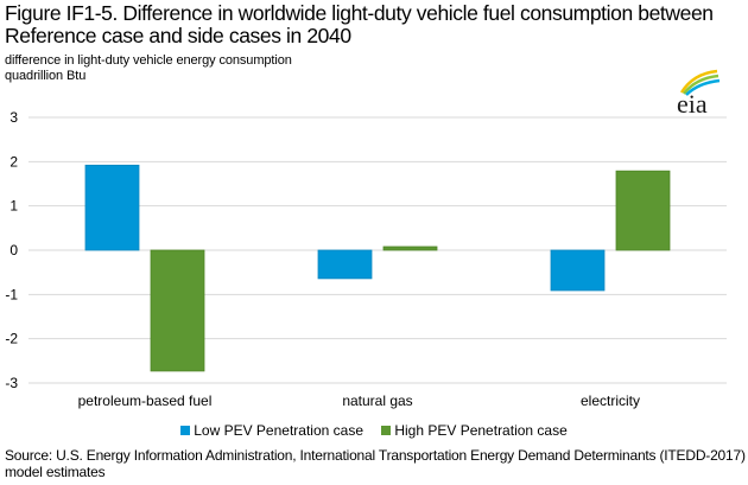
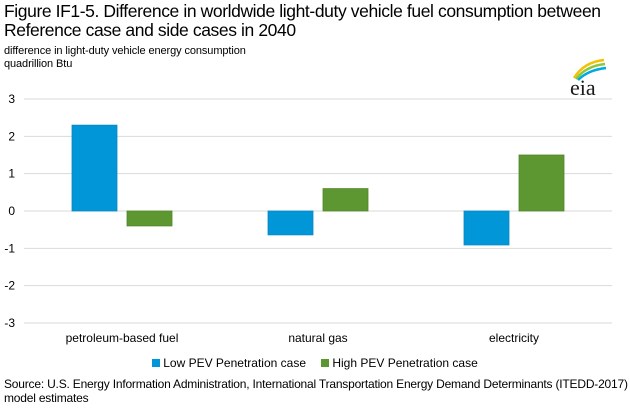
Low PEV Penetration case/petroleum-based fuel: 1.9 -> 2.3
High PEV Penetration case/petroleum-based fuel: -2.7 -> -0.4
High PEV Penetration case/natural gas: 0.1 -> 0.6
High PEV Penetration case/electricity: 1.8 -> 1.5
